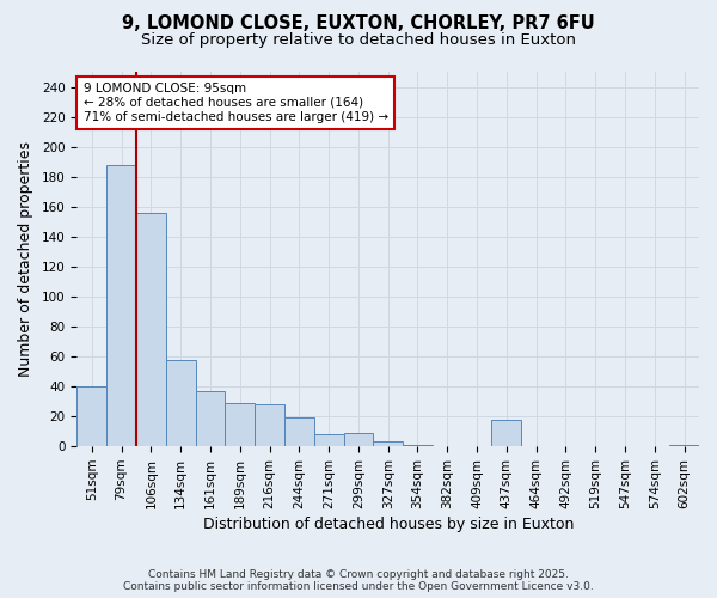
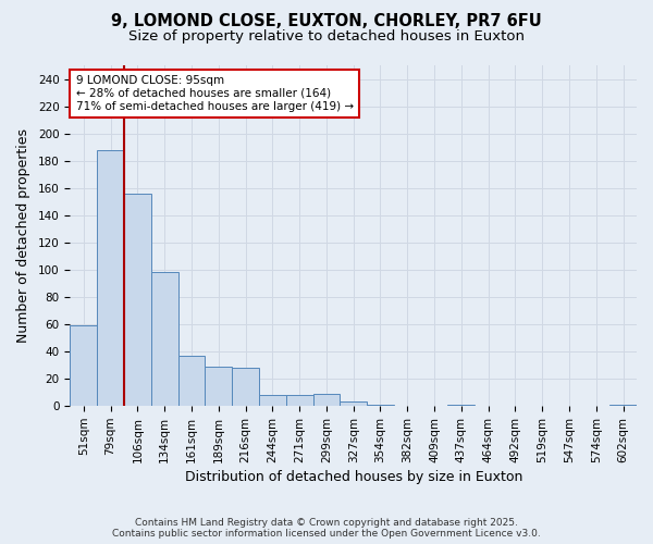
51sqm: 40 -> 59
134sqm: 58 -> 98
244sqm: 19 -> 8
437sqm: 18 -> 1
